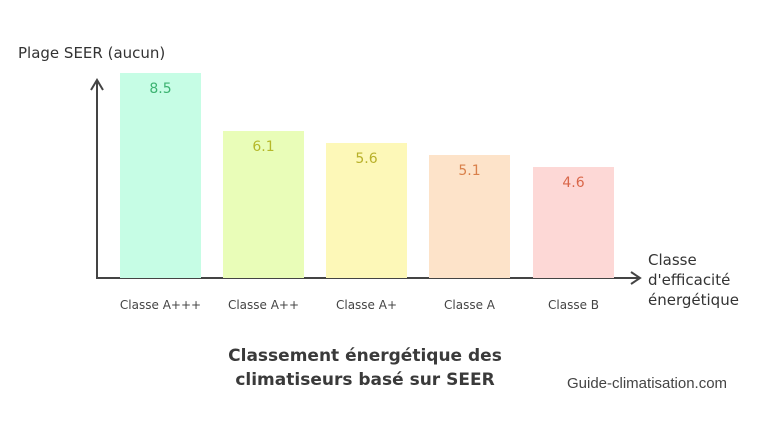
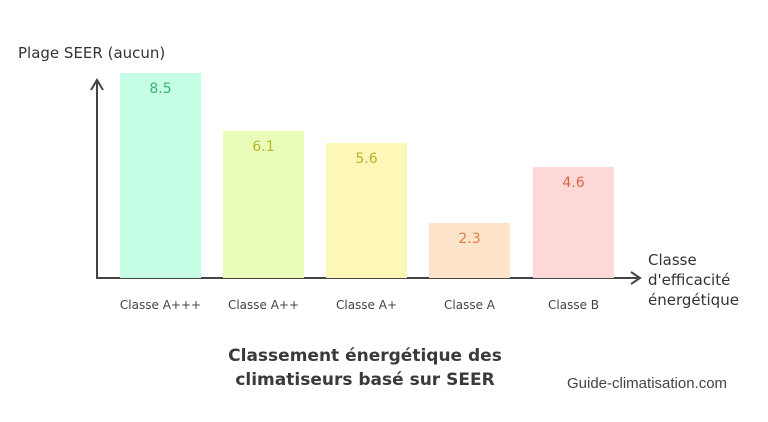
Classe A: 5.1 -> 2.3
